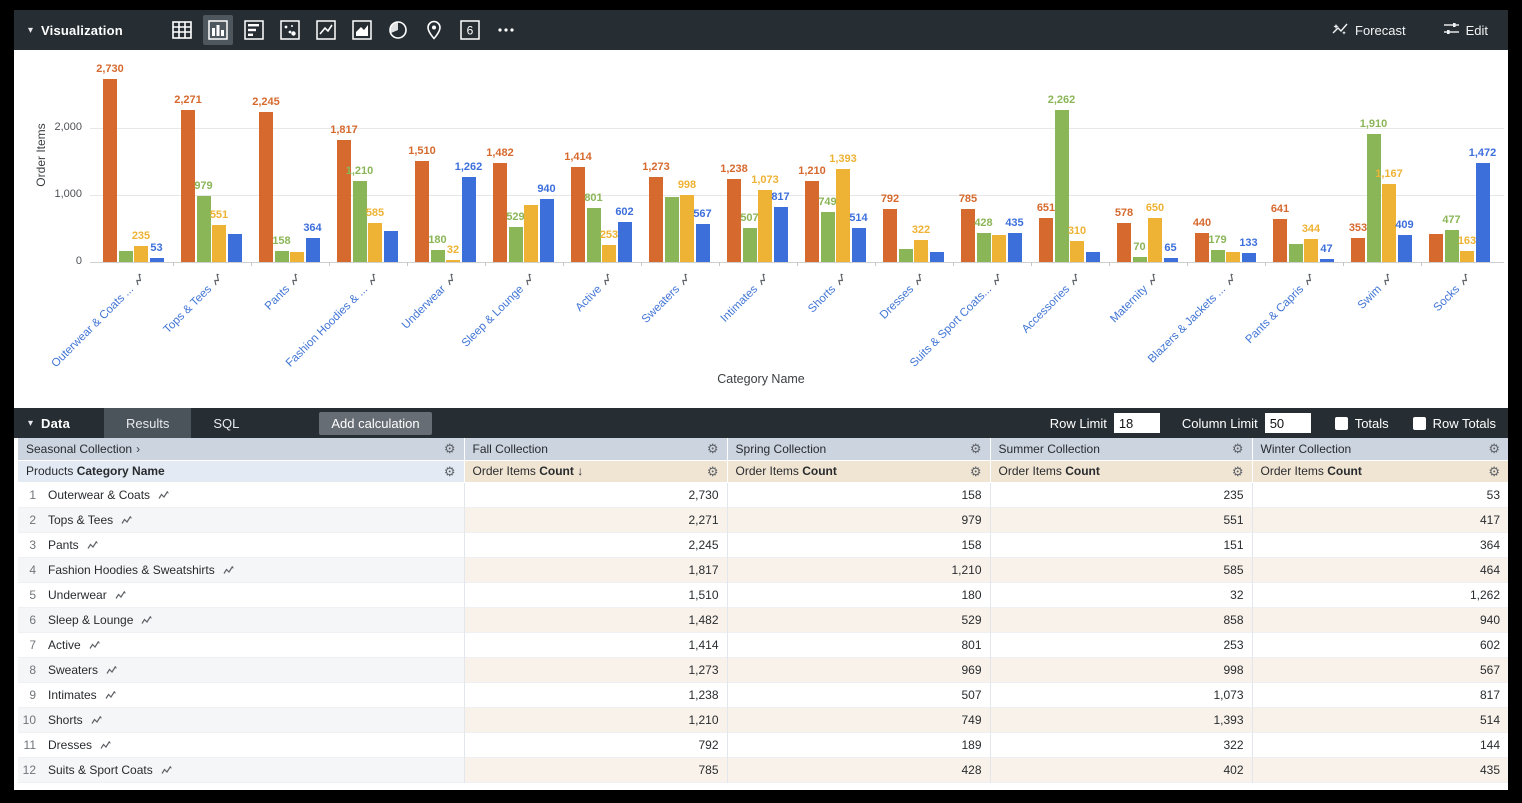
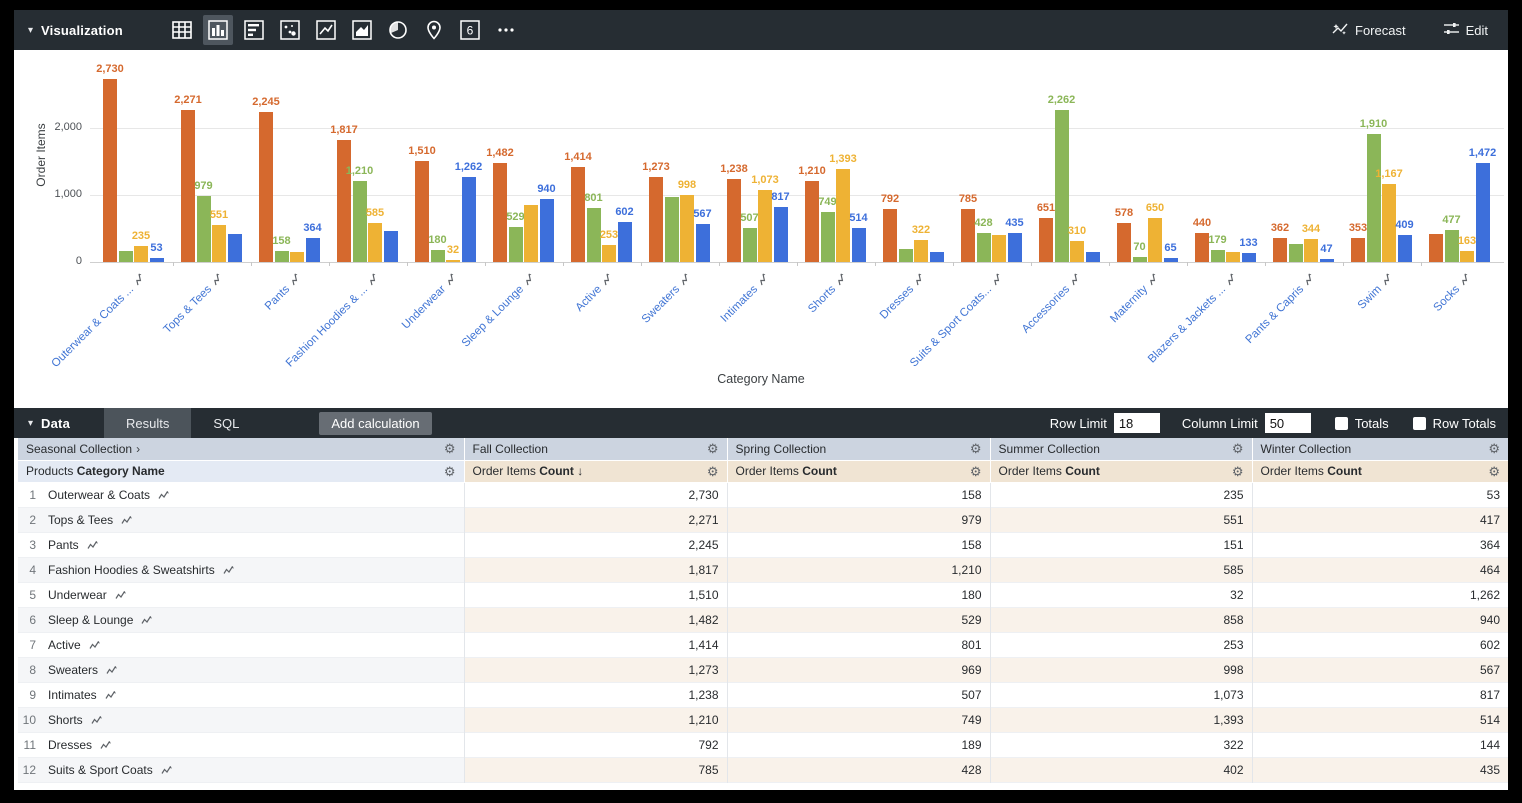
Fall Collection/Pants & Capris: 641 -> 362
